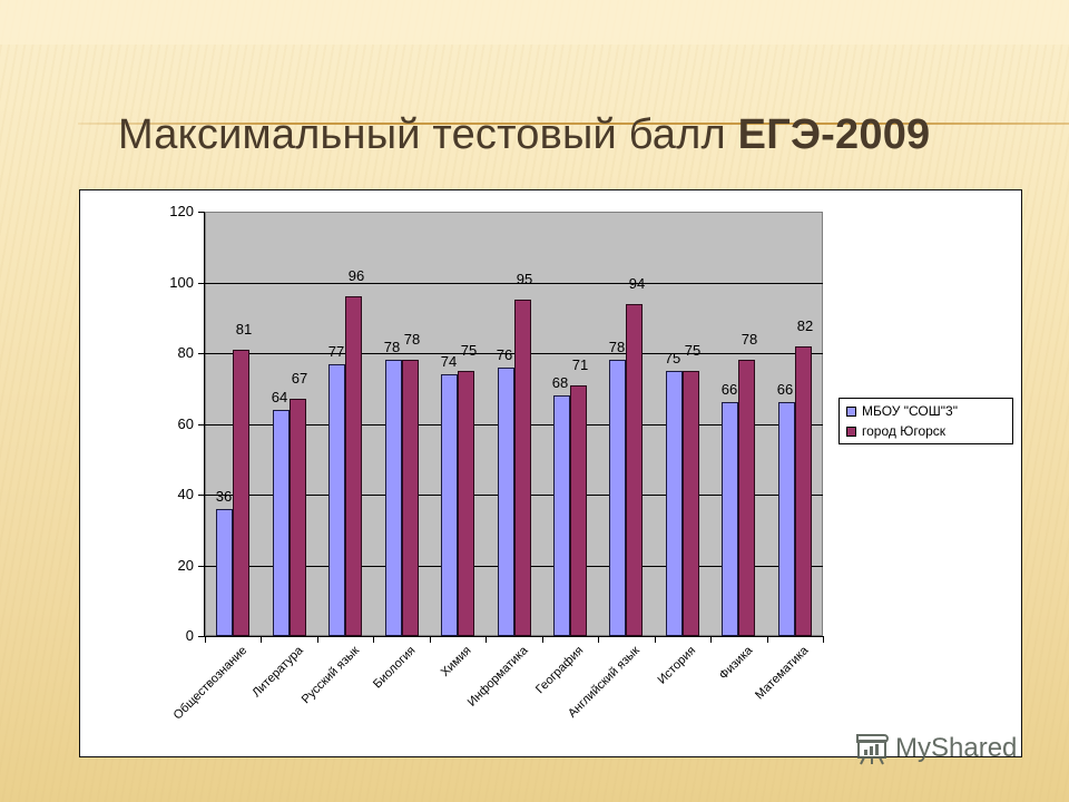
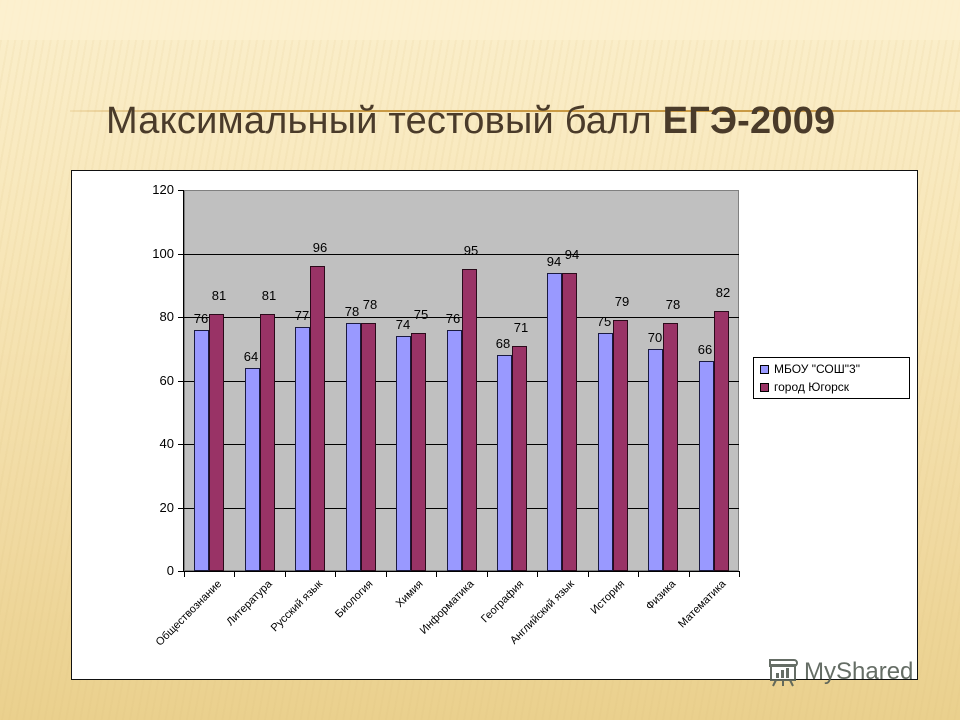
МБОУ "СОШ"3"/Обществознание: 36 -> 76
город Югорск/Литература: 67 -> 81
МБОУ "СОШ"3"/Английский язык: 78 -> 94
город Югорск/История: 75 -> 79
МБОУ "СОШ"3"/Физика: 66 -> 70
